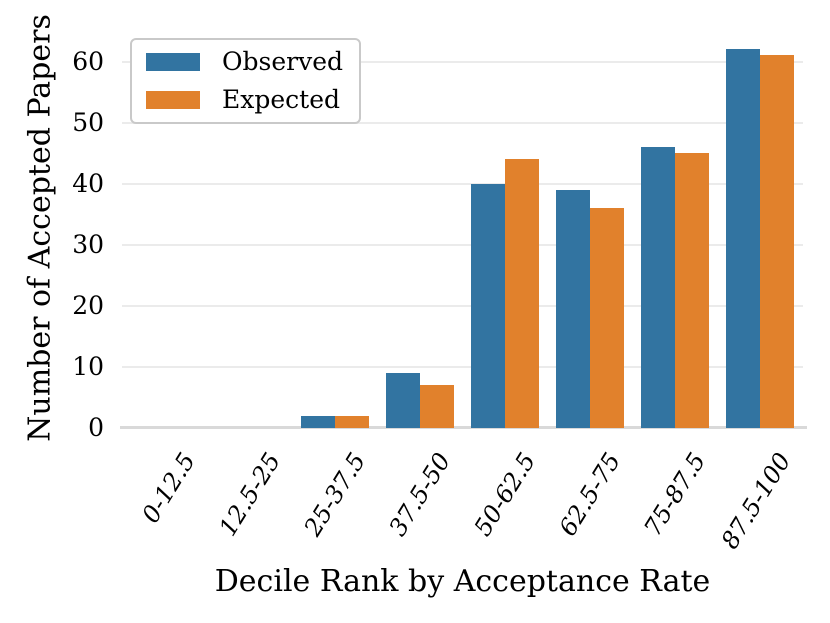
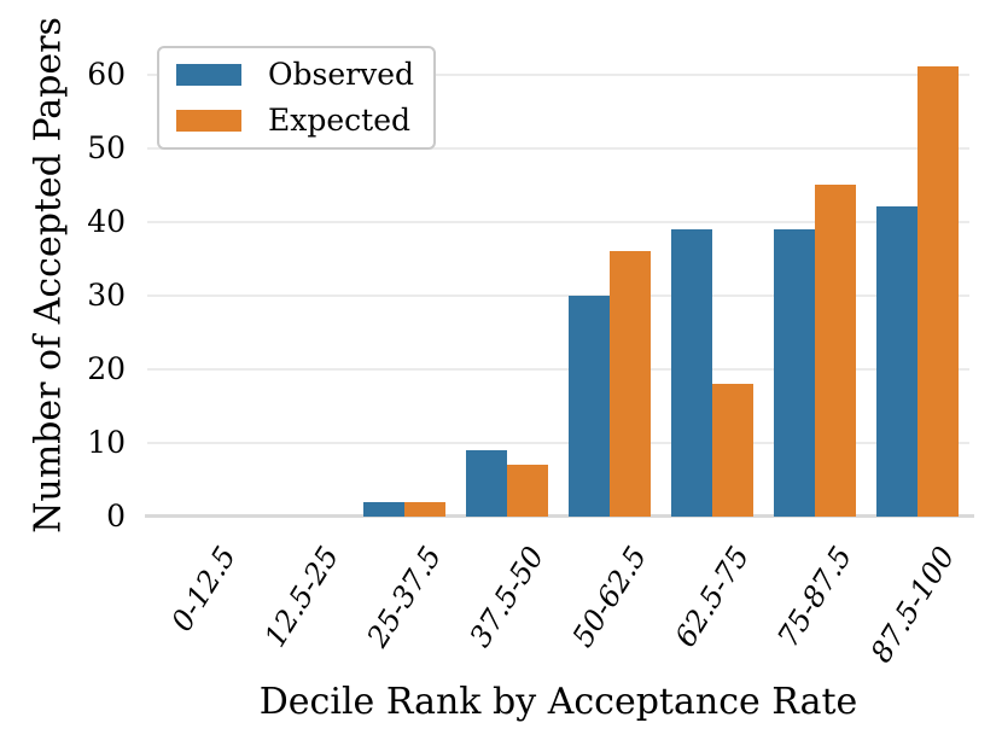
Observed/50-62.5: 40 -> 30
Expected/50-62.5: 44 -> 36
Expected/62.5-75: 36 -> 18
Observed/75-87.5: 46 -> 39
Observed/87.5-100: 62 -> 42
